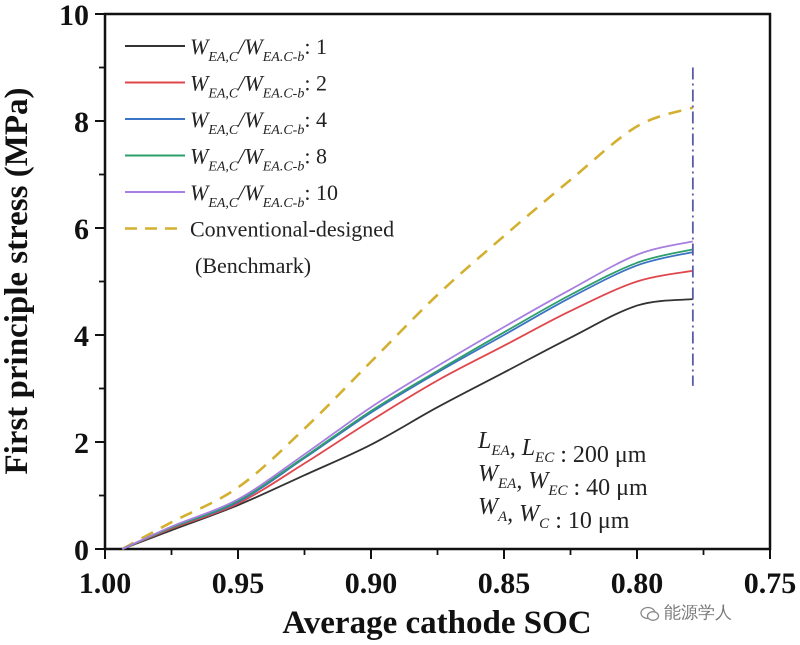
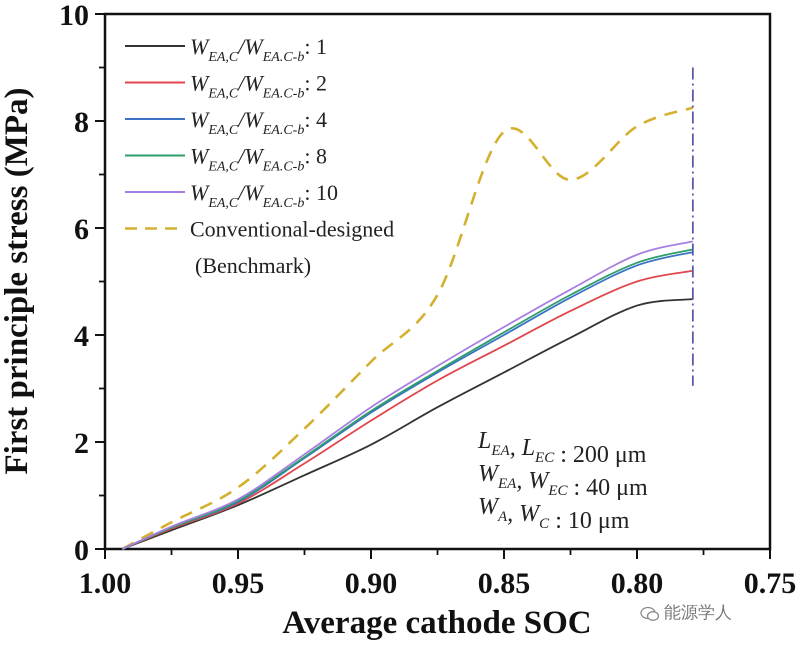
Conventional-designed (Benchmark)/0.85: 5,8 -> 7,8
